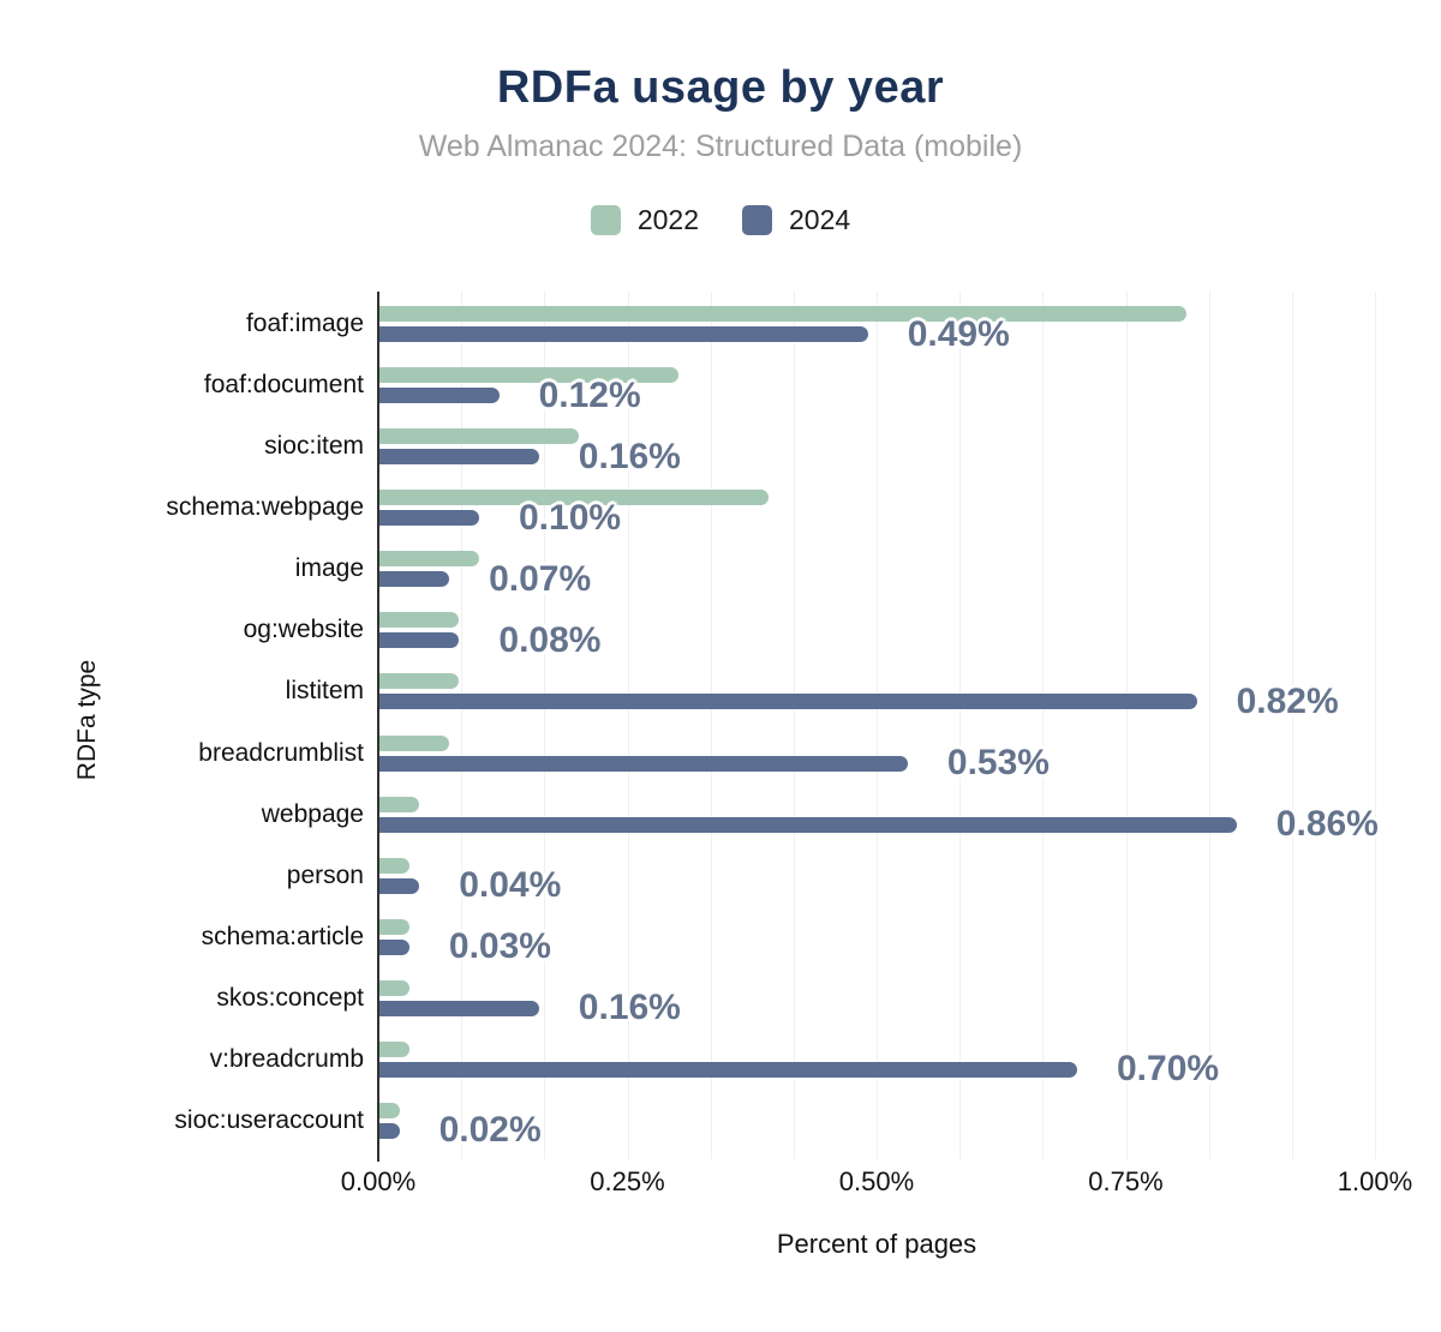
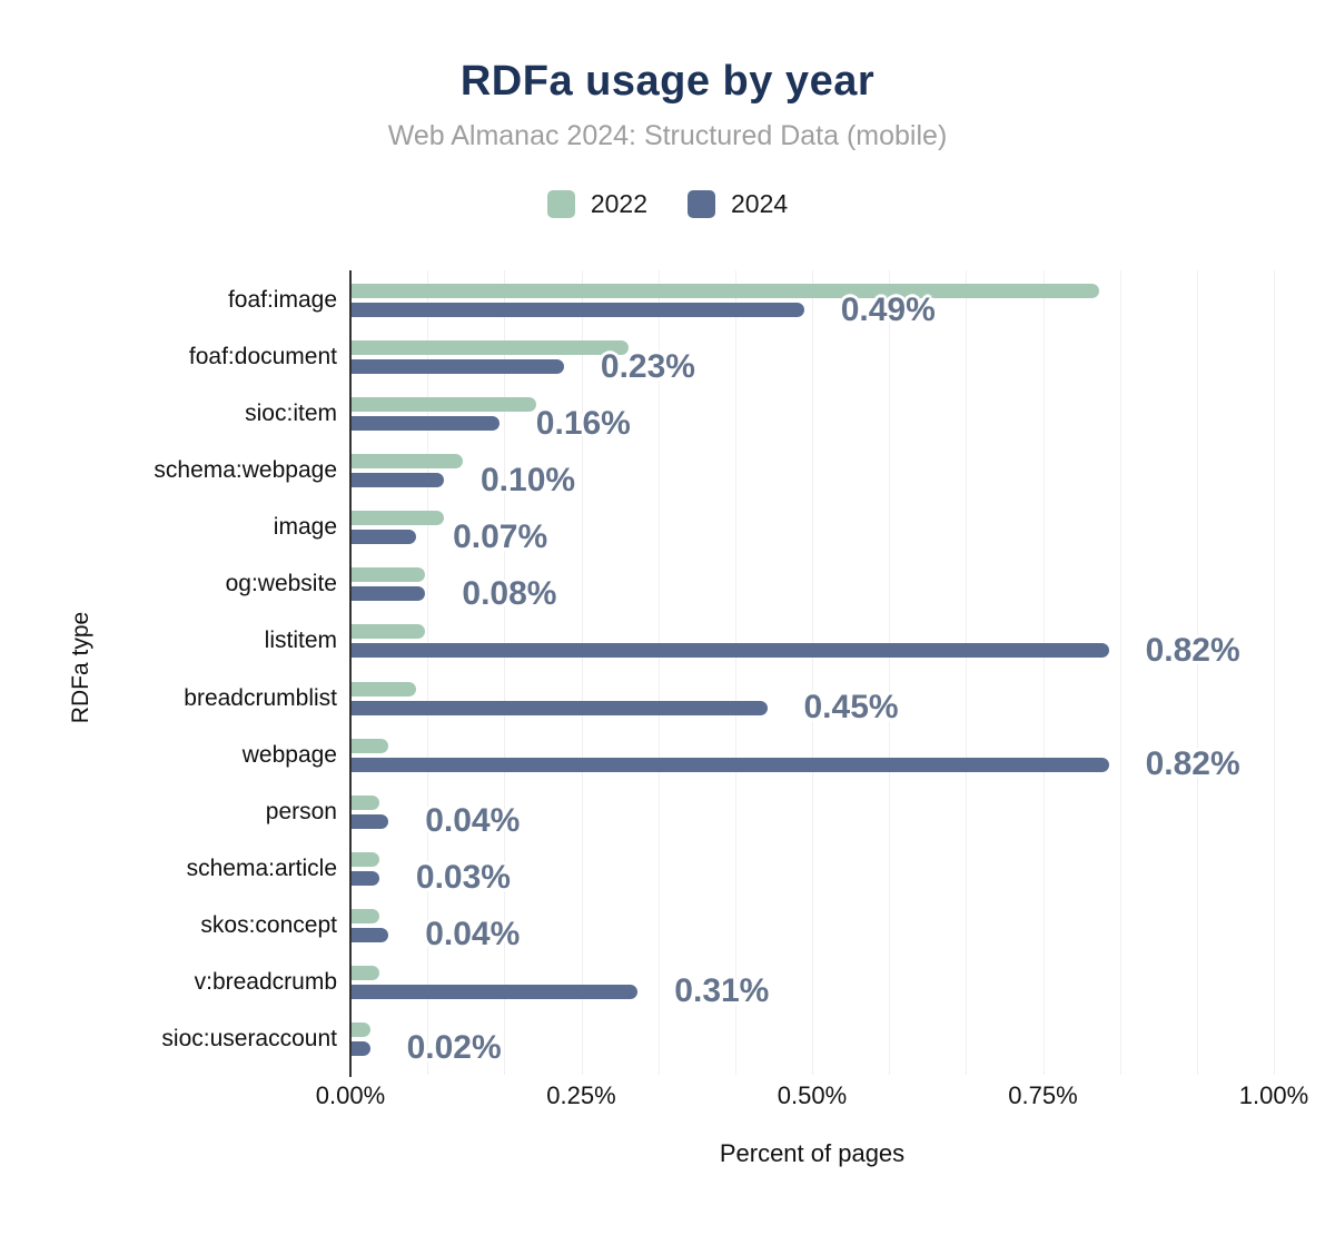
2024/foaf:document: 0.12% -> 0.23%
2022/schema:webpage: 0.39% -> 0.12%
2024/breadcrumblist: 0.53% -> 0.45%
2024/webpage: 0.86% -> 0.82%
2024/skos:concept: 0.16% -> 0.04%
2024/v:breadcrumb: 0.70% -> 0.31%
